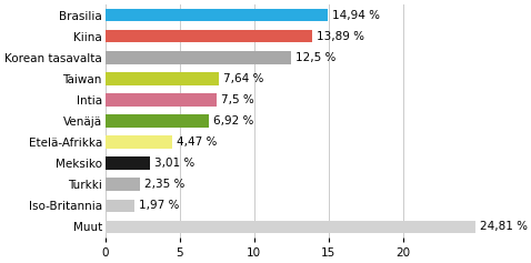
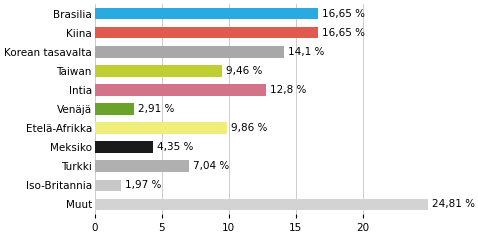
Brasilia: 14,94 -> 16,65
Kiina: 13,89 -> 16,65
Korean tasavalta: 12,5 -> 14,1
Taiwan: 7,64 -> 9,46
Intia: 7,5 -> 12,8
Venäjä: 6,92 -> 2,91
Etelä-Afrikka: 4,47 -> 9,86
Meksiko: 3,01 -> 4,35
Turkki: 2,35 -> 7,04
